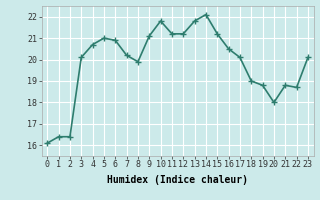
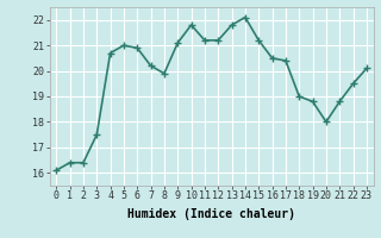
3: 20.1 -> 17.5
17: 20.1 -> 20.4
22: 18.7 -> 19.5
